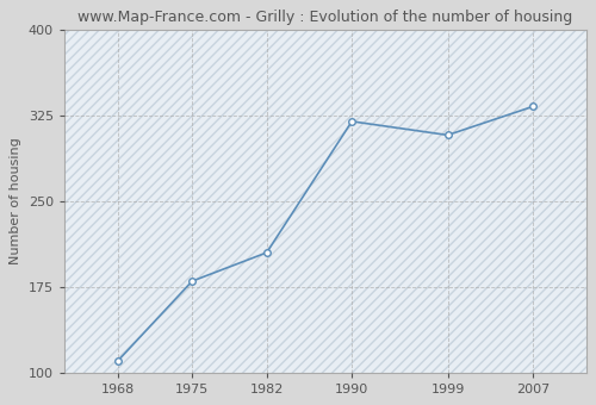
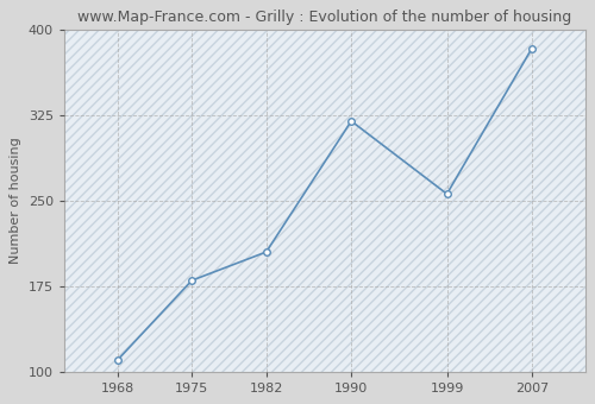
1999: 308 -> 256
2007: 333 -> 384
